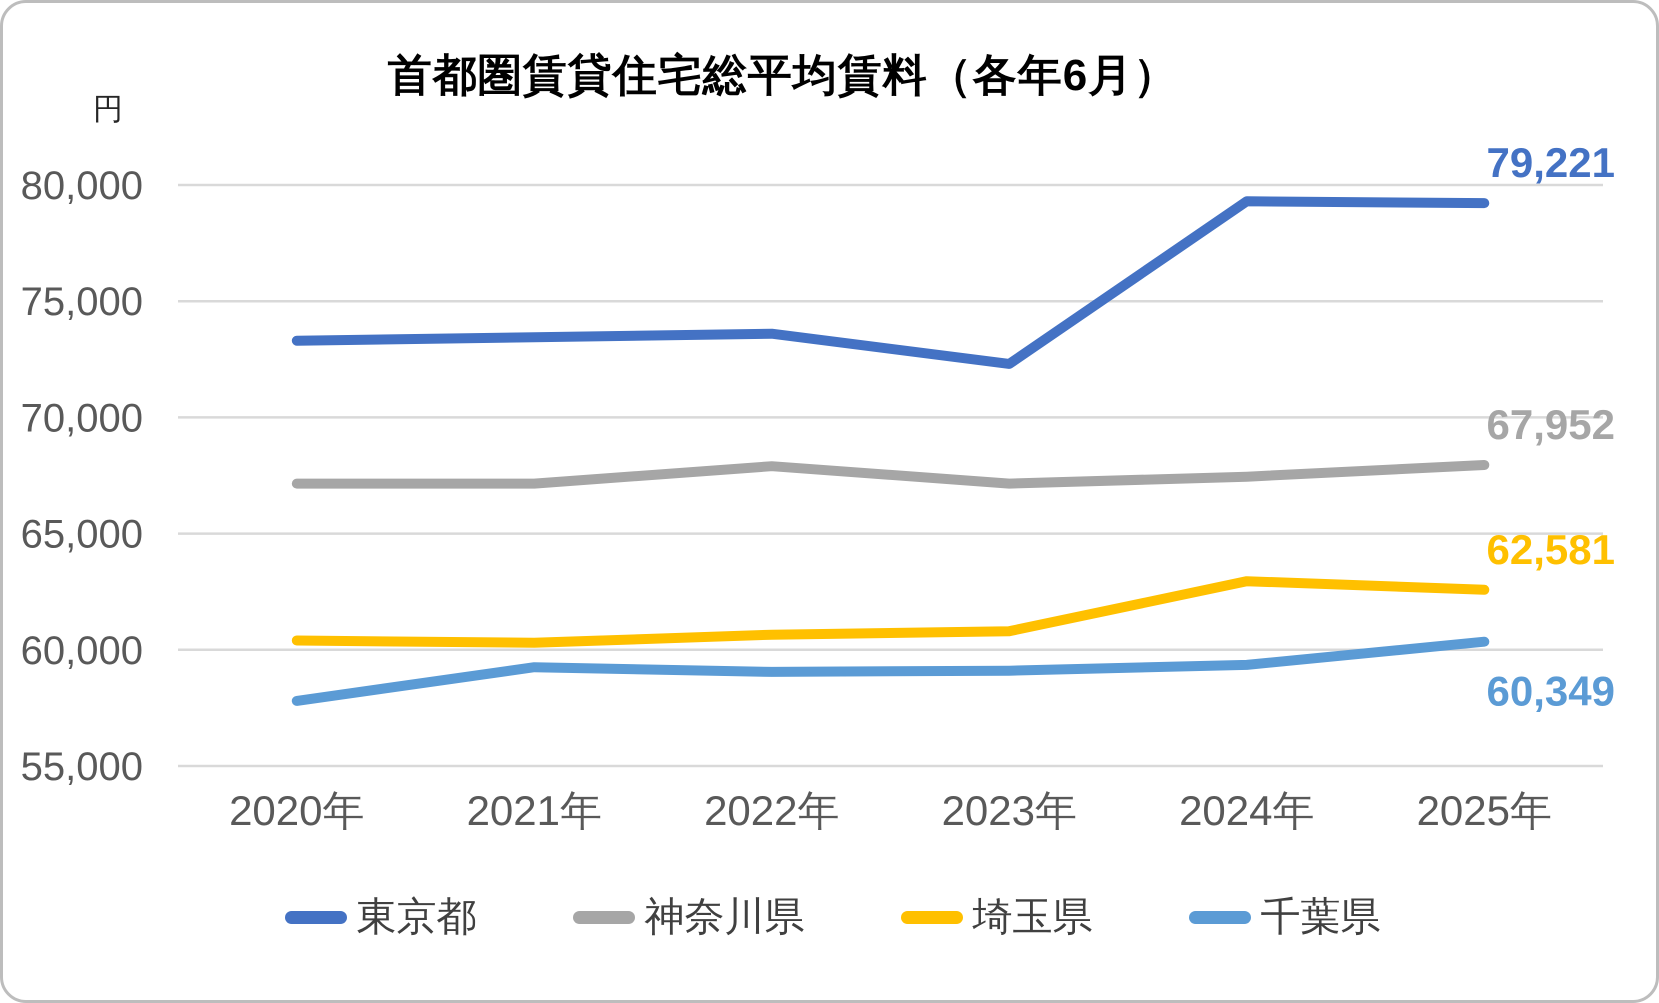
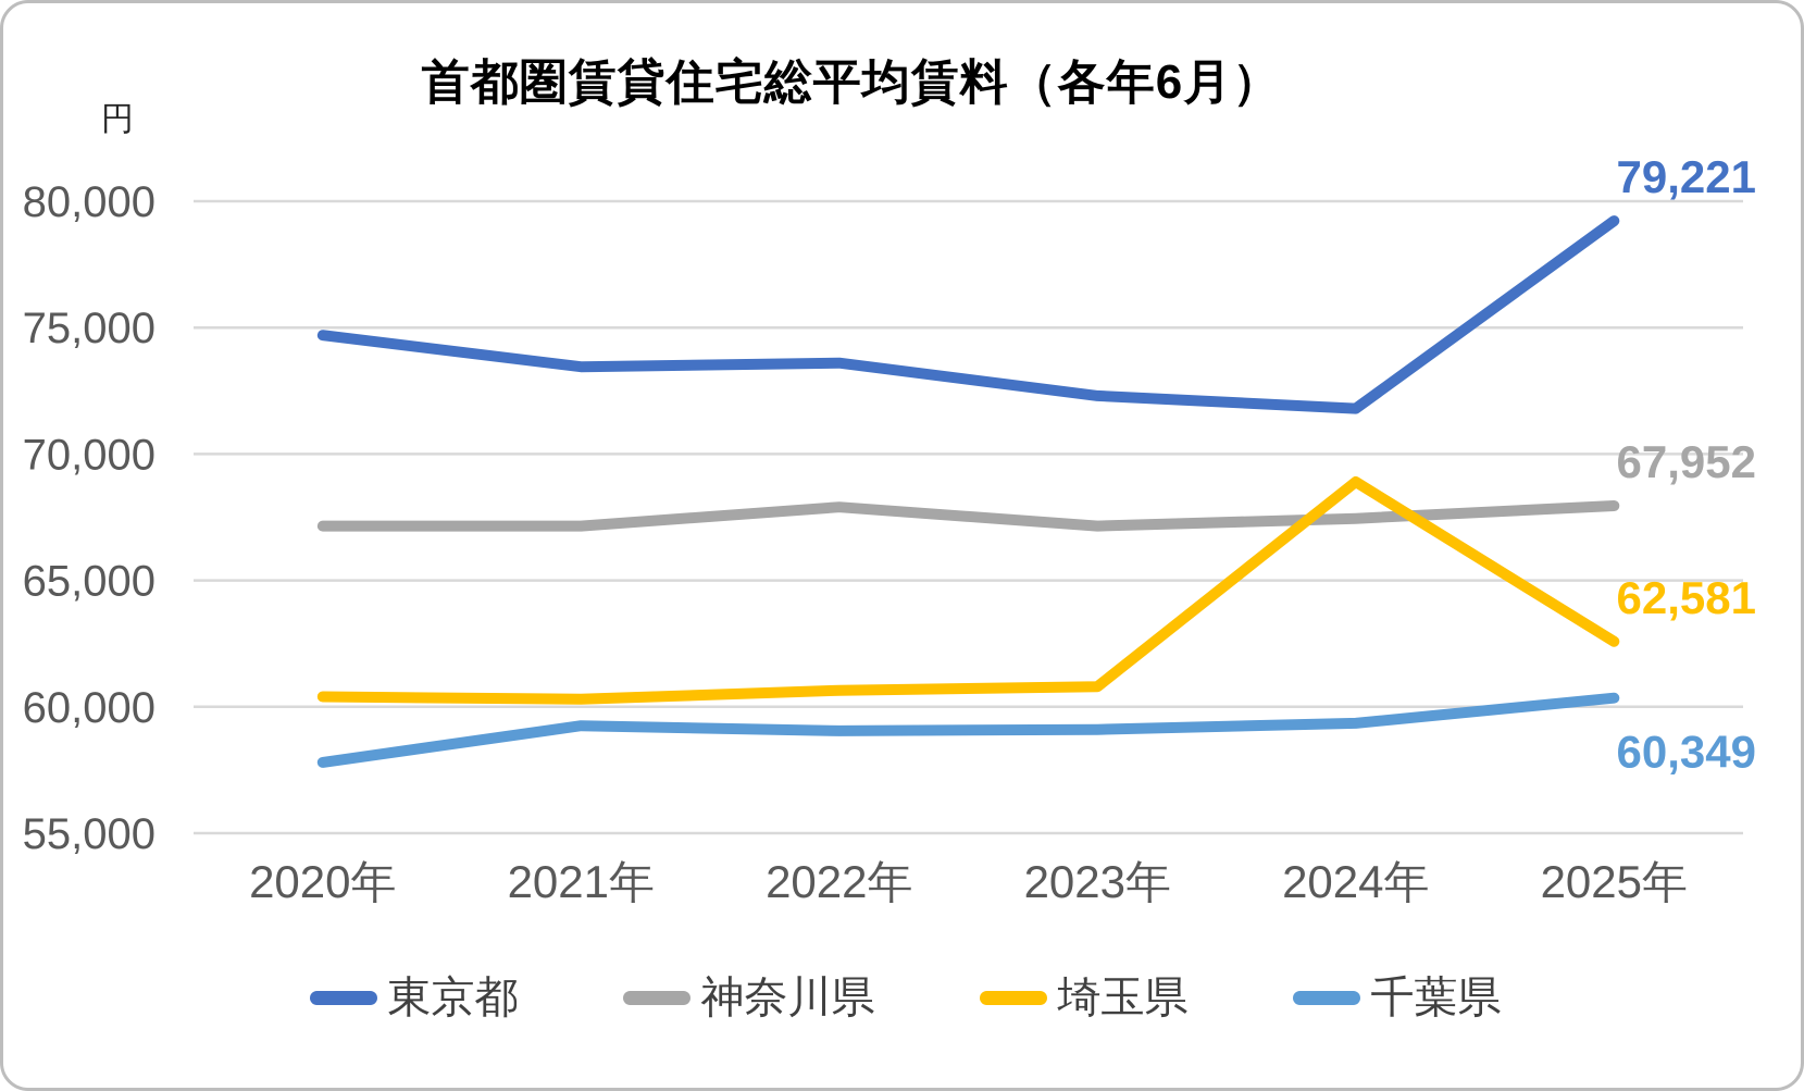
東京都/2020年: 73300 -> 74700
東京都/2024年: 79300 -> 71800
埼玉県/2024年: 63000 -> 68900
